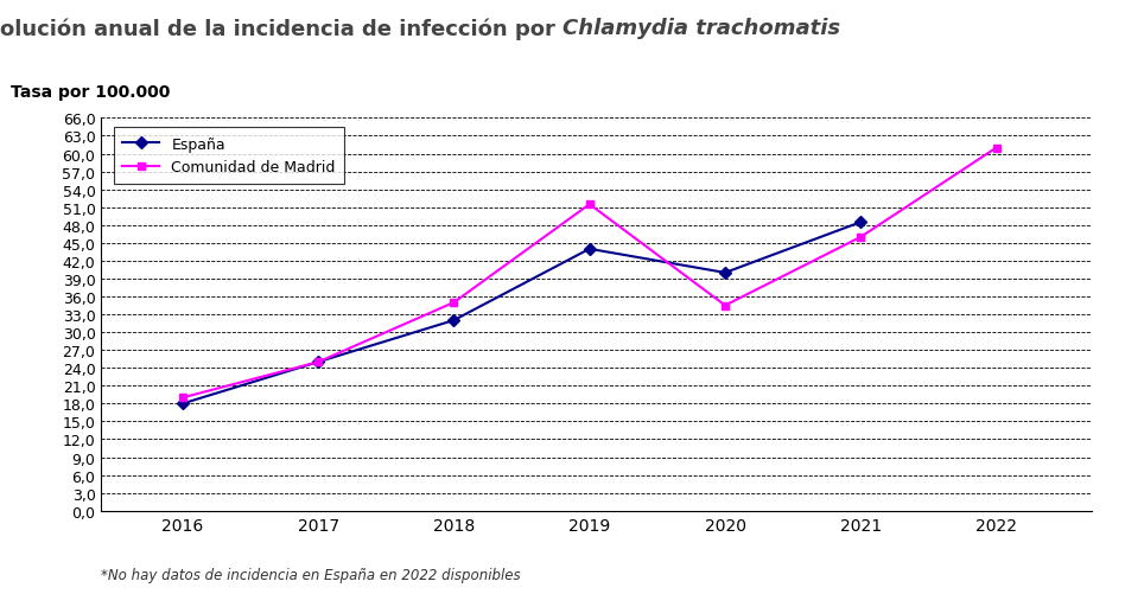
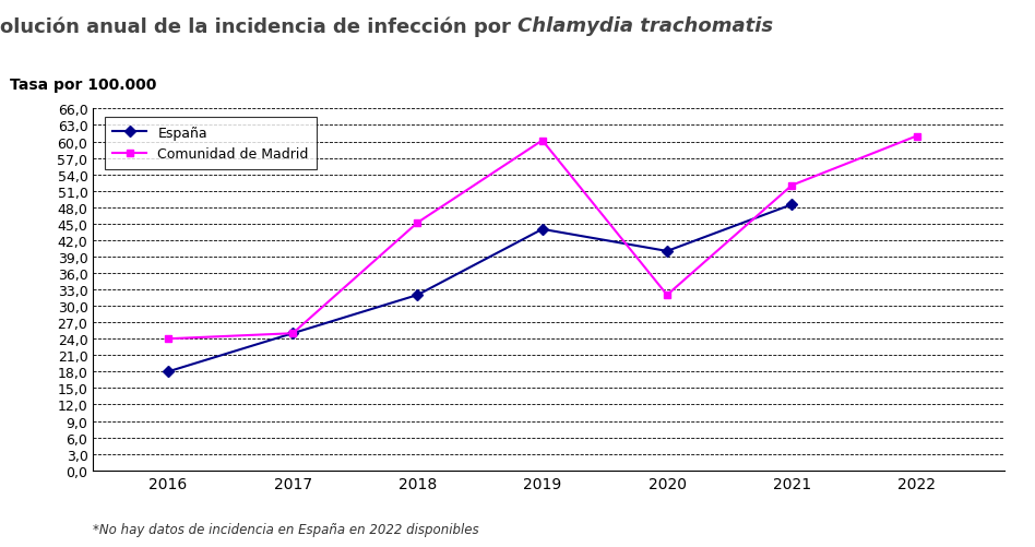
Comunidad de Madrid/2016: 19,0 -> 24,0
Comunidad de Madrid/2018: 35,0 -> 45,2
Comunidad de Madrid/2019: 51,5 -> 60,2
Comunidad de Madrid/2020: 34,5 -> 32,0
Comunidad de Madrid/2021: 46,0 -> 52,0
